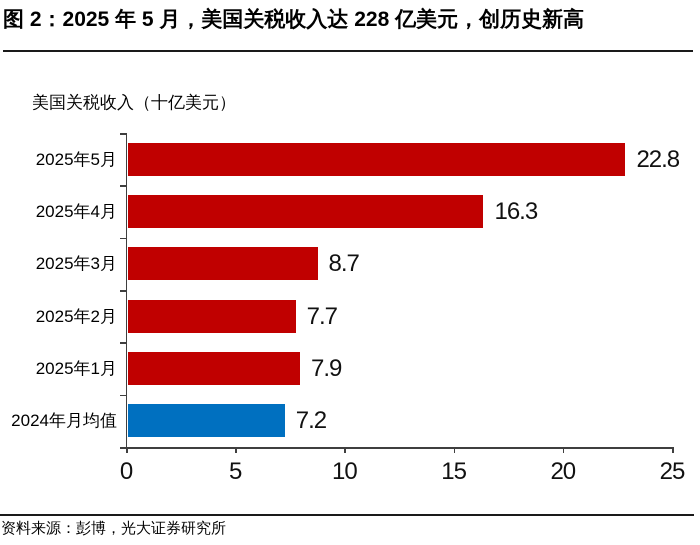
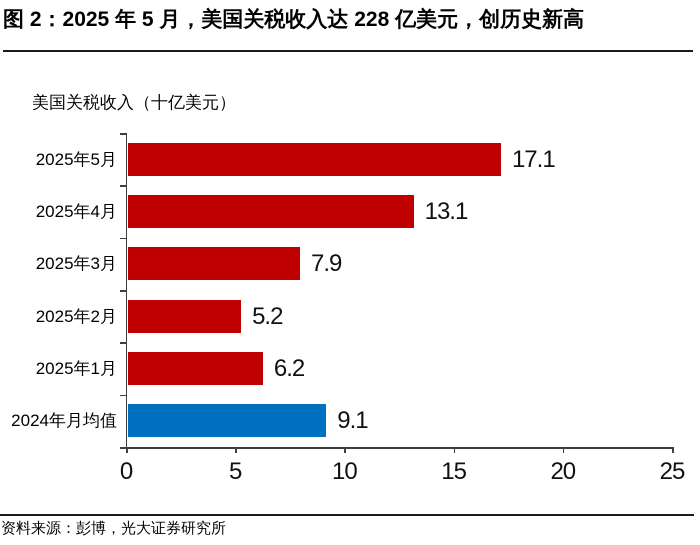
2025年5月: 22.8 -> 17.1
2025年4月: 16.3 -> 13.1
2025年3月: 8.7 -> 7.9
2025年2月: 7.7 -> 5.2
2025年1月: 7.9 -> 6.2
2024年月均值: 7.2 -> 9.1
